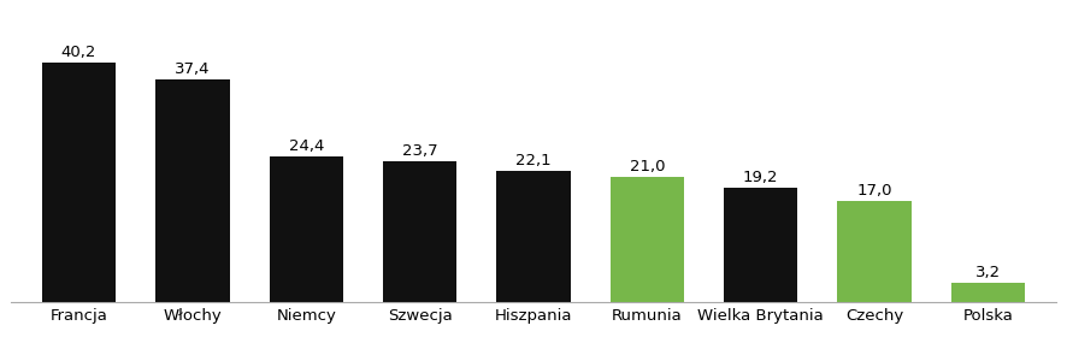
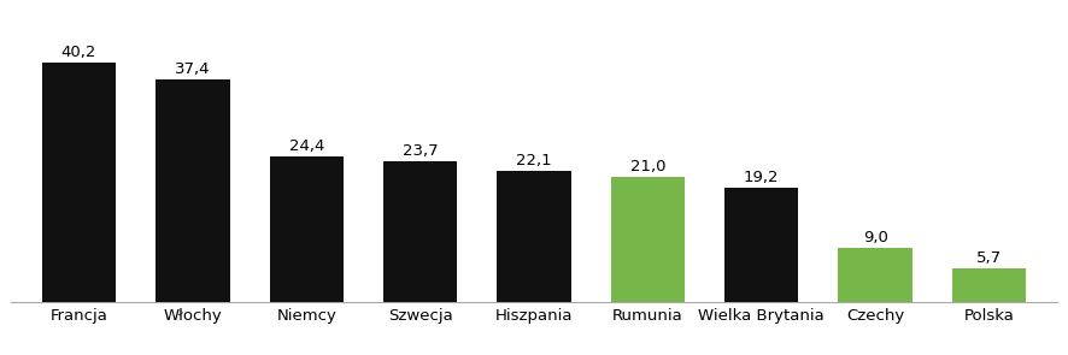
Czechy: 17,0 -> 9,0
Polska: 3,2 -> 5,7
